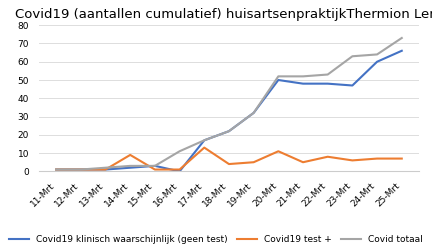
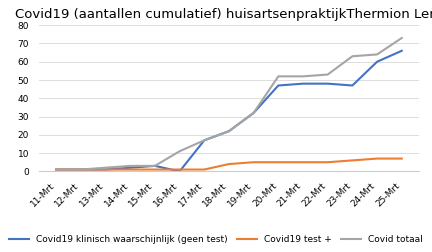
Covid19 test +/14-Mrt: 9 -> 1
Covid19 test +/17-Mrt: 13 -> 1
Covid19 klinisch waarschijnlijk (geen test)/20-Mrt: 50 -> 47
Covid19 test +/20-Mrt: 11 -> 5
Covid19 test +/22-Mrt: 8 -> 5
